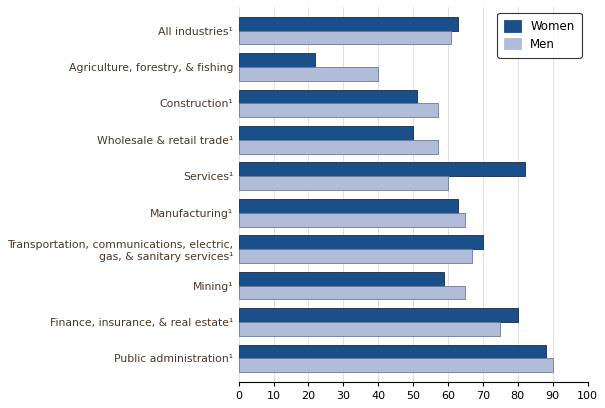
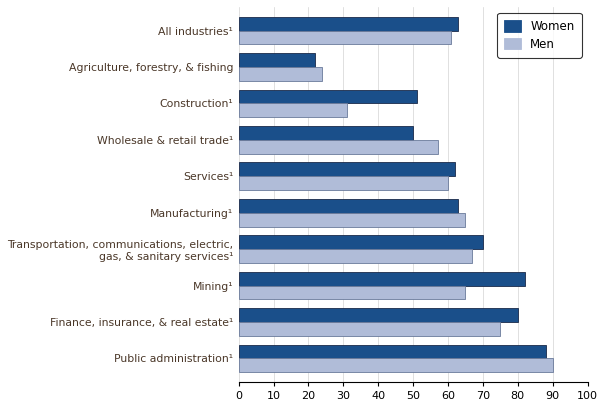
Men/Agriculture, forestry, & fishing: 40 -> 24
Men/Construction¹: 57 -> 31
Women/Services¹: 82 -> 62
Women/Mining¹: 59 -> 82
